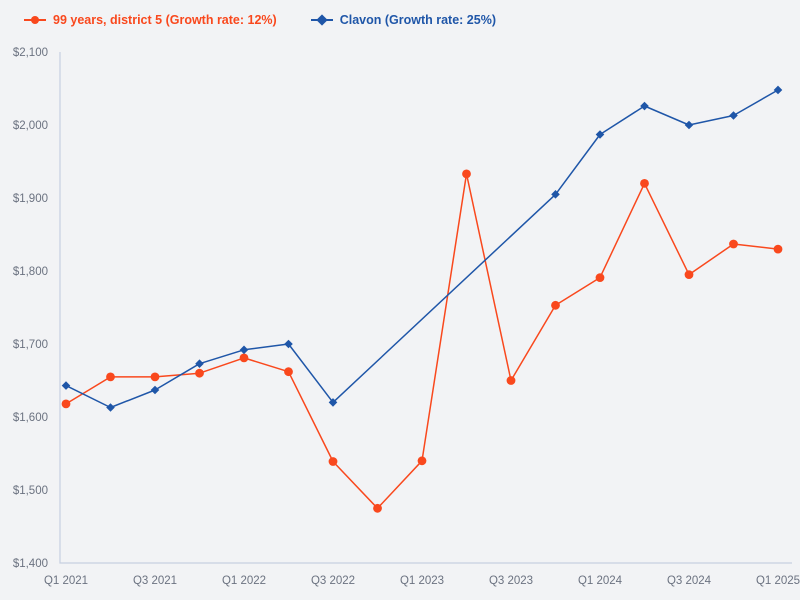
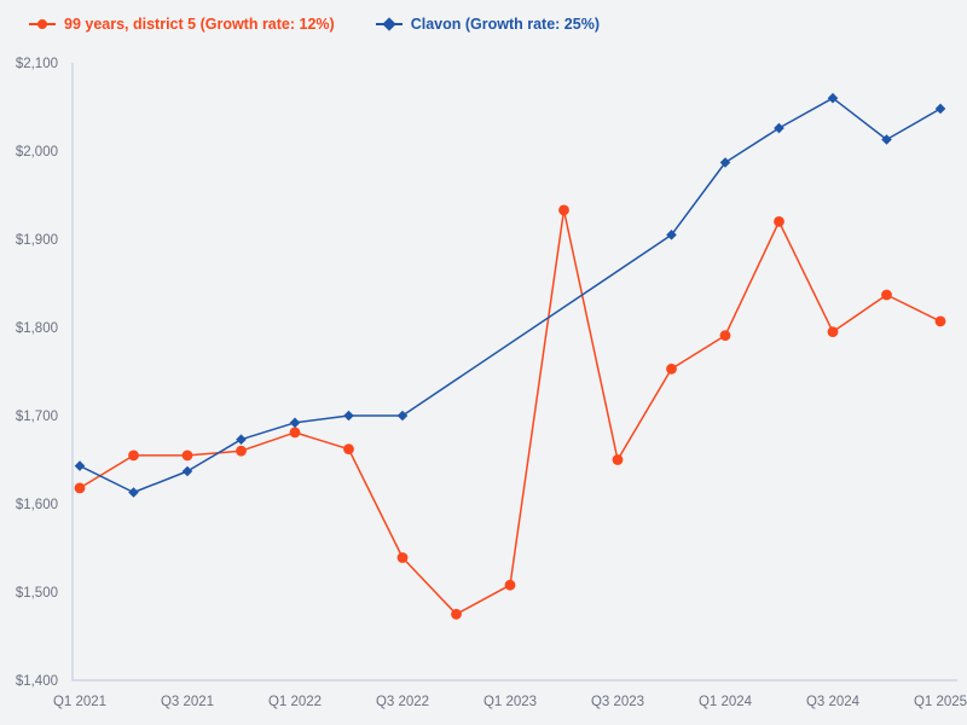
Clavon (Growth rate: 25%)/Q3 2022: $1620 -> $1700
99 years, district 5 (Growth rate: 12%)/Q1 2023: $1540 -> $1510
Clavon (Growth rate: 25%)/Q3 2024: $2000 -> $2060
99 years, district 5 (Growth rate: 12%)/Q1 2025: $1830 -> $1810
